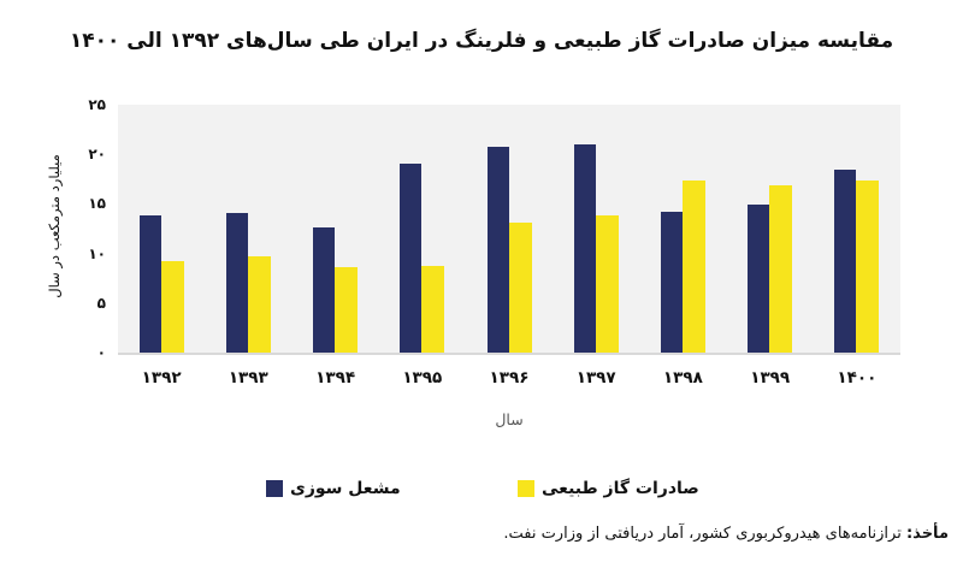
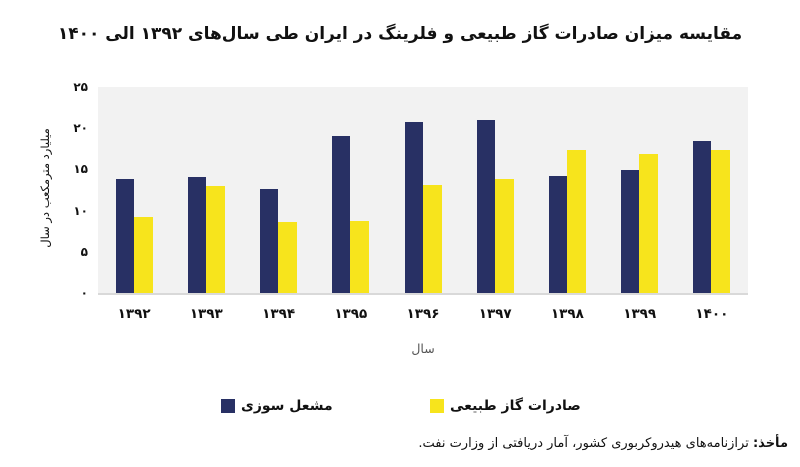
صادرات گاز طبیعی/۱۳۹۳: 10 -> 13
